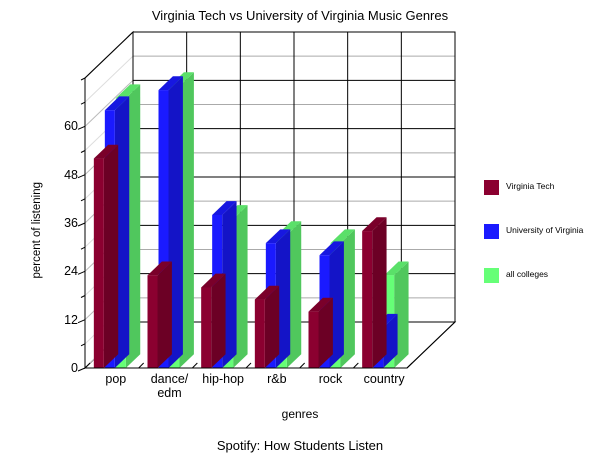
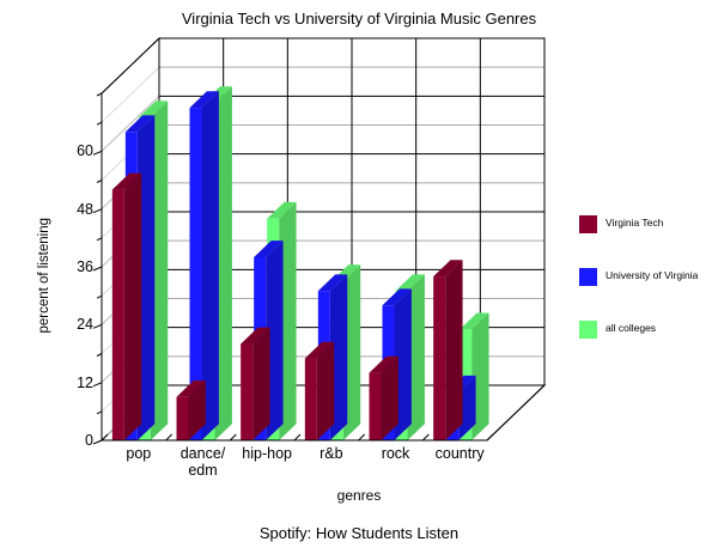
Virginia Tech/dance/ edm: 23 -> 9
all colleges/hip-hop: 37 -> 46
